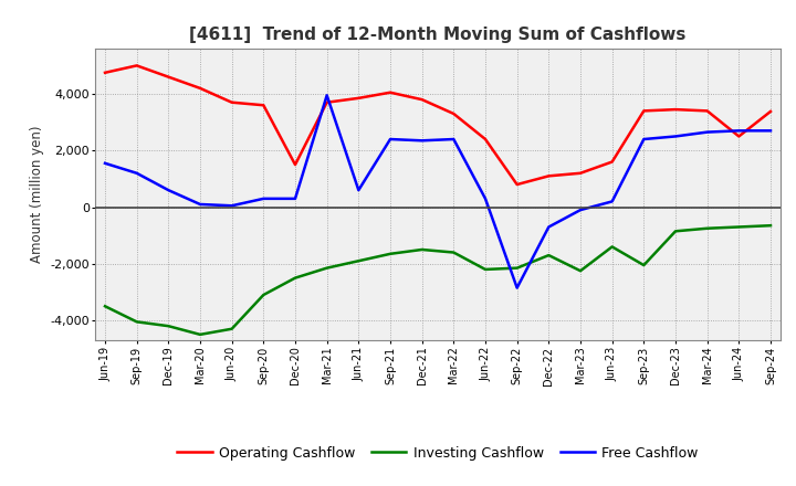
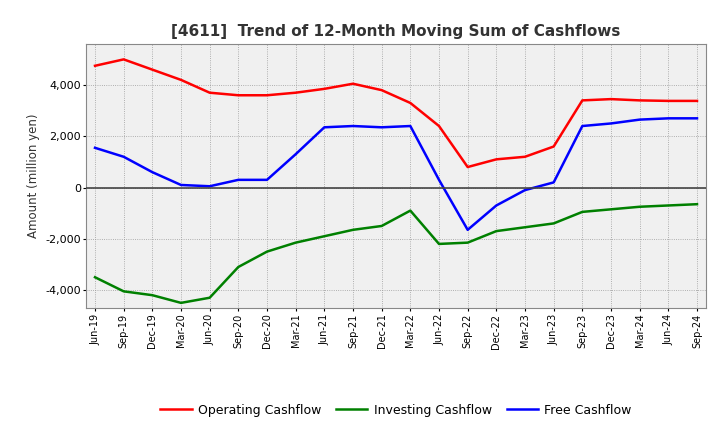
Operating Cashflow/Dec-20: 1,500 -> 3,600
Free Cashflow/Mar-21: 3,950 -> 1,300
Free Cashflow/Jun-21: 600 -> 2,350
Investing Cashflow/Mar-22: -1,600 -> -900
Free Cashflow/Sep-22: -2,850 -> -1,650
Investing Cashflow/Mar-23: -2,250 -> -1,550
Investing Cashflow/Sep-23: -2,050 -> -950
Operating Cashflow/Jun-24: 2,500 -> 3,380
